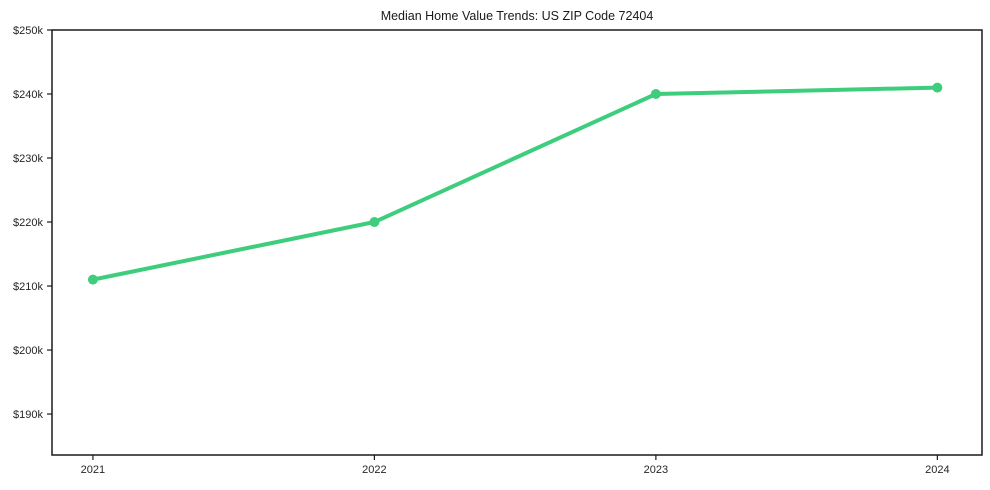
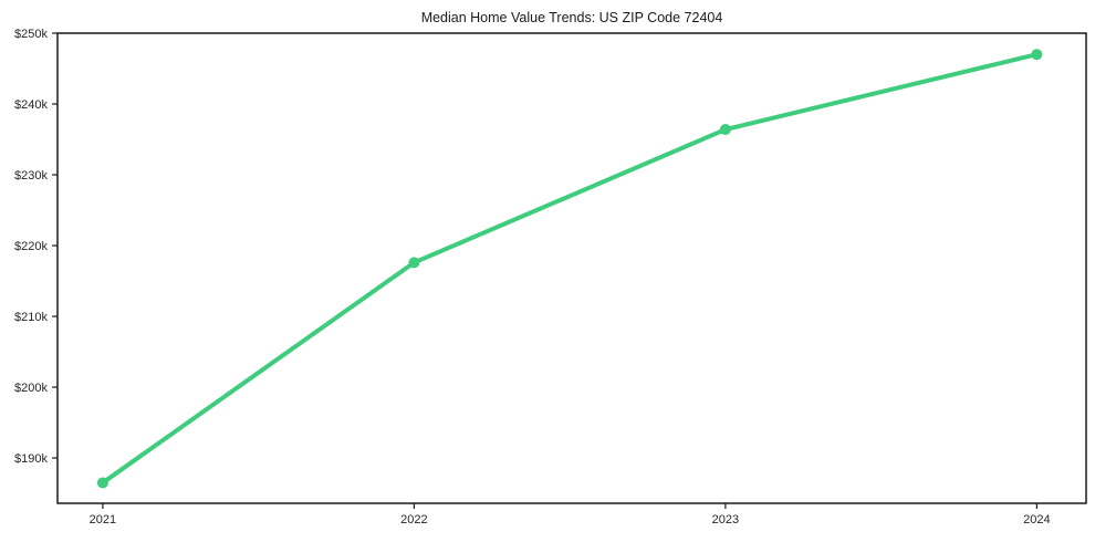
2021: $211k -> $186k
2022: $220k -> $218k
2023: $240k -> $236k
2024: $241k -> $247k
